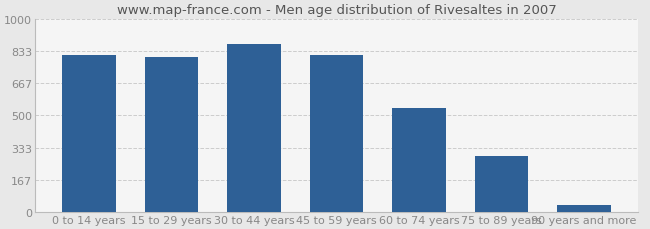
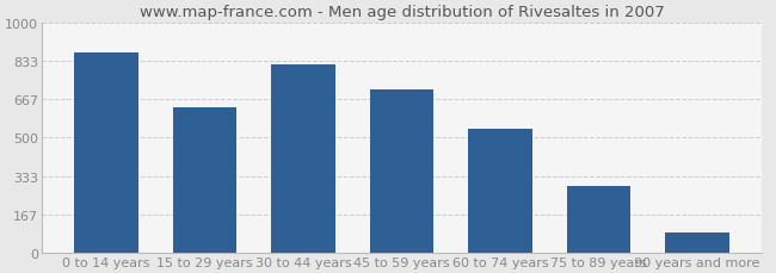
0 to 14 years: 810 -> 870
15 to 29 years: 800 -> 630
30 to 44 years: 870 -> 820
45 to 59 years: 810 -> 710
90 years and more: 40 -> 90
